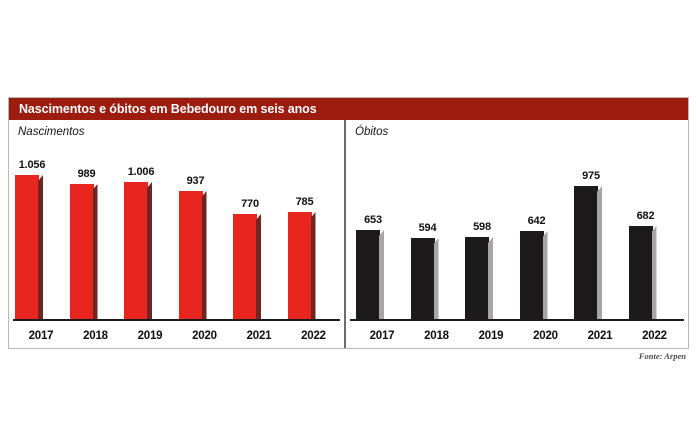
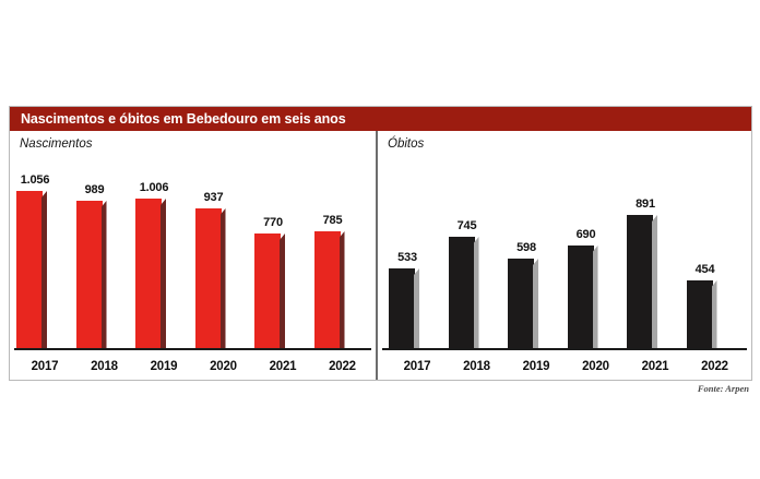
Óbitos/2017: 653 -> 533
Óbitos/2018: 594 -> 745
Óbitos/2020: 642 -> 690
Óbitos/2021: 975 -> 891
Óbitos/2022: 682 -> 454
